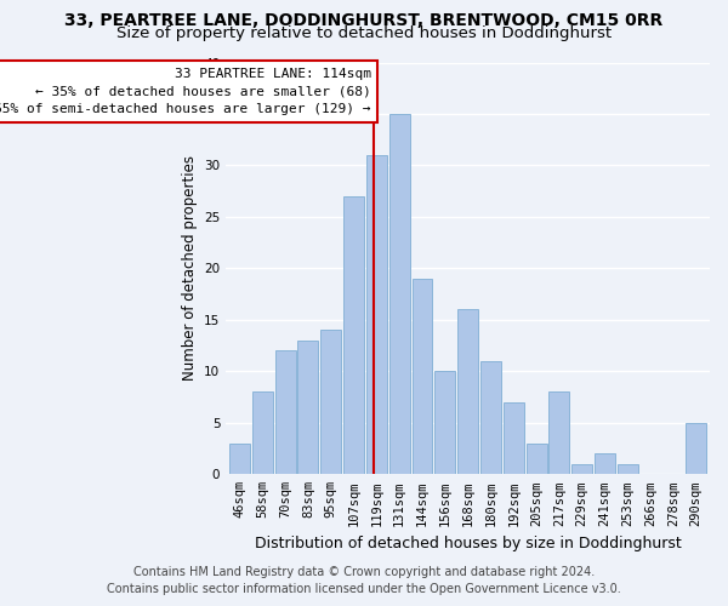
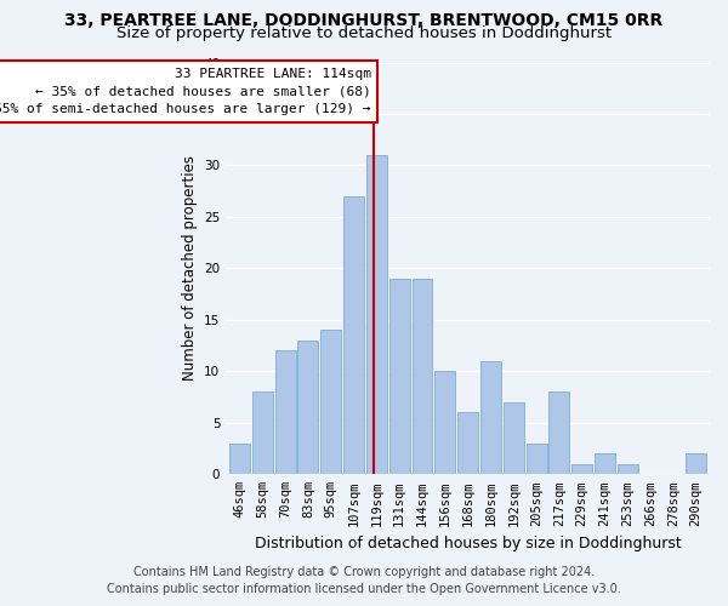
131sqm: 35 -> 19
168sqm: 16 -> 6
290sqm: 5 -> 2
